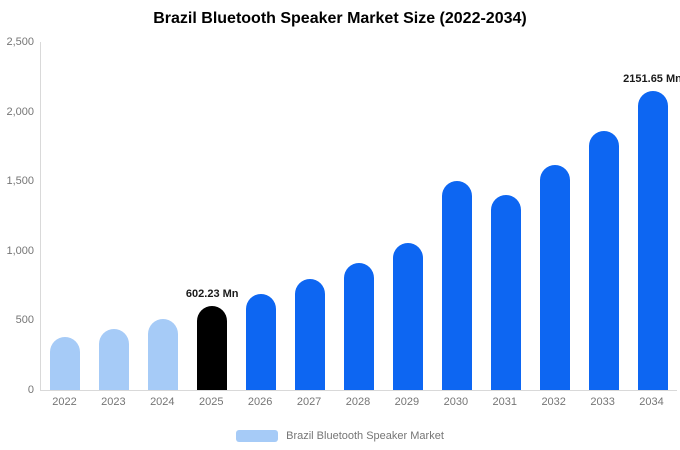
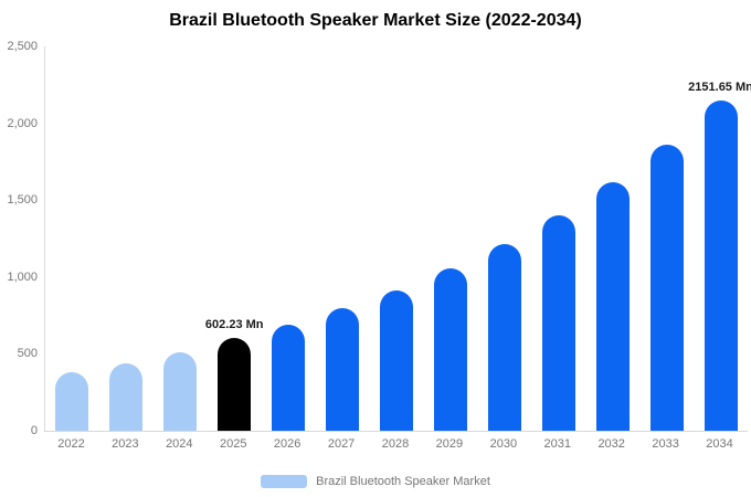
2030: 1500 -> 1220
